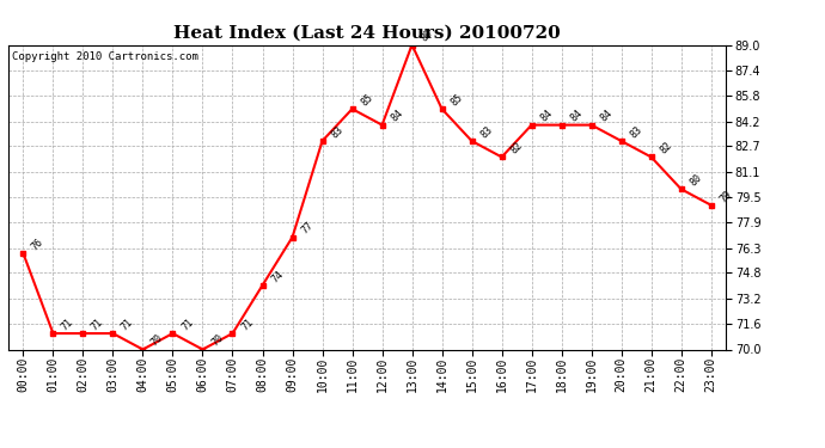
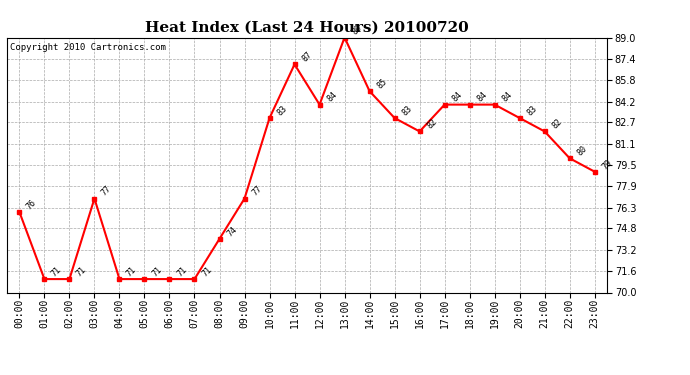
03:00: 71 -> 77
04:00: 70 -> 71
06:00: 70 -> 71
11:00: 85 -> 87
